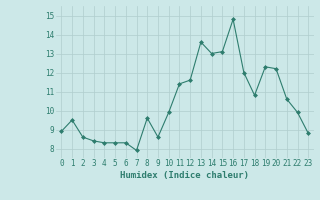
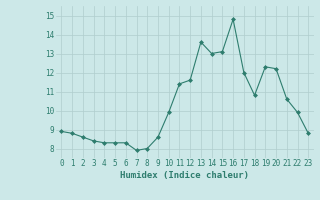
1: 9.5 -> 8.8
8: 9.6 -> 8.0
